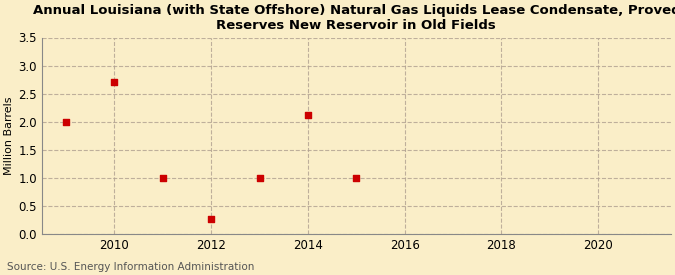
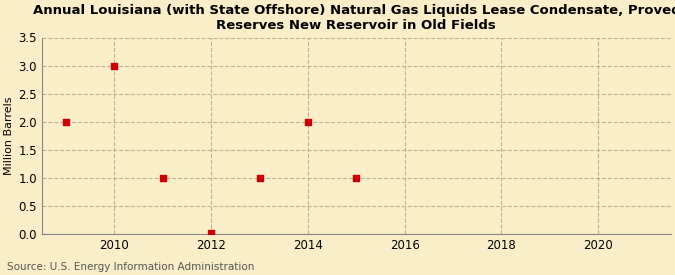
2010: 2.70 -> 3.00
2012: 0.26 -> 0.02
2014: 2.12 -> 2.00
